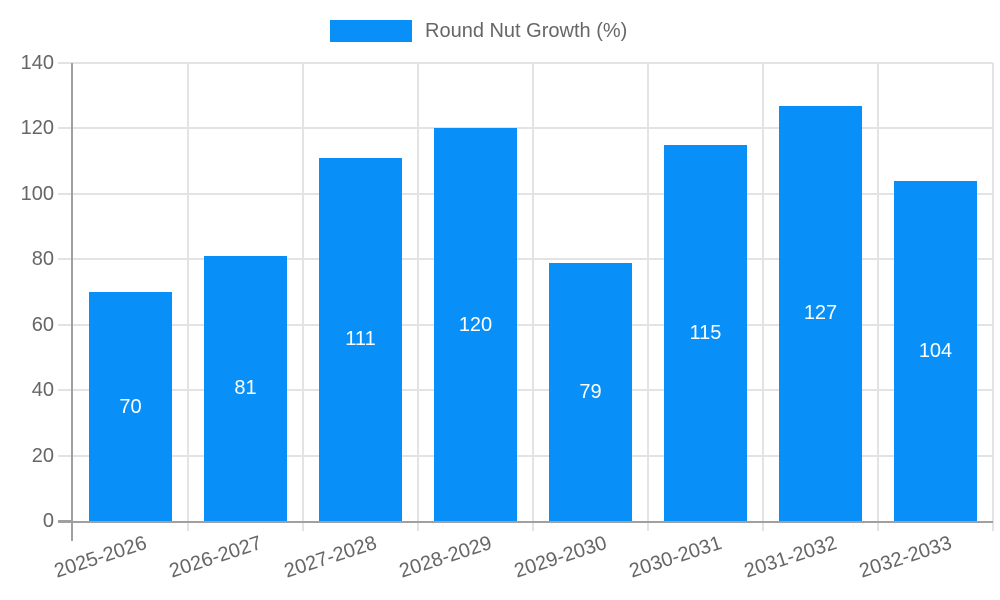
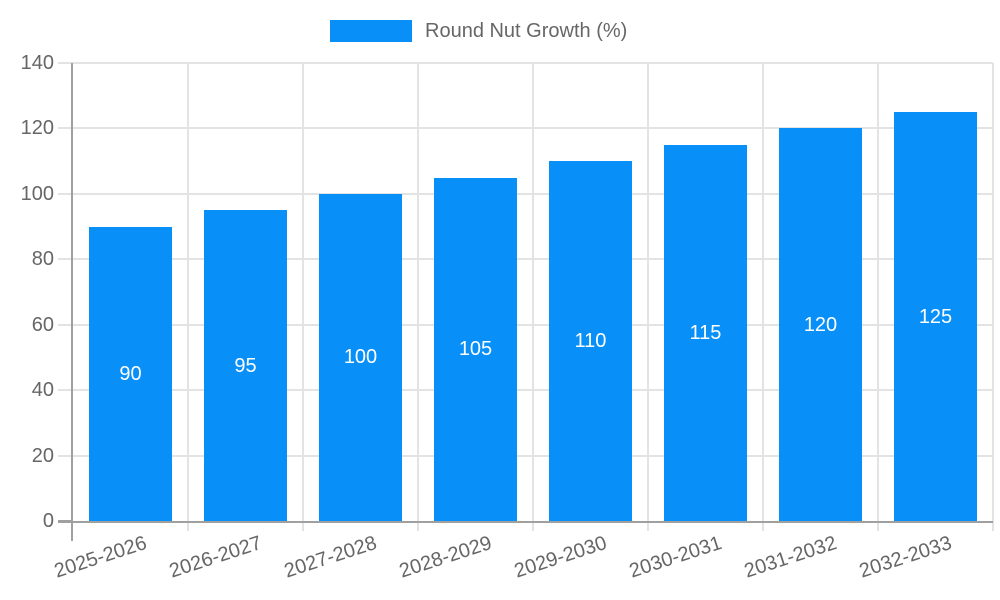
2025-2026: 70 -> 90
2026-2027: 81 -> 95
2027-2028: 111 -> 100
2028-2029: 120 -> 105
2029-2030: 79 -> 110
2031-2032: 127 -> 120
2032-2033: 104 -> 125
